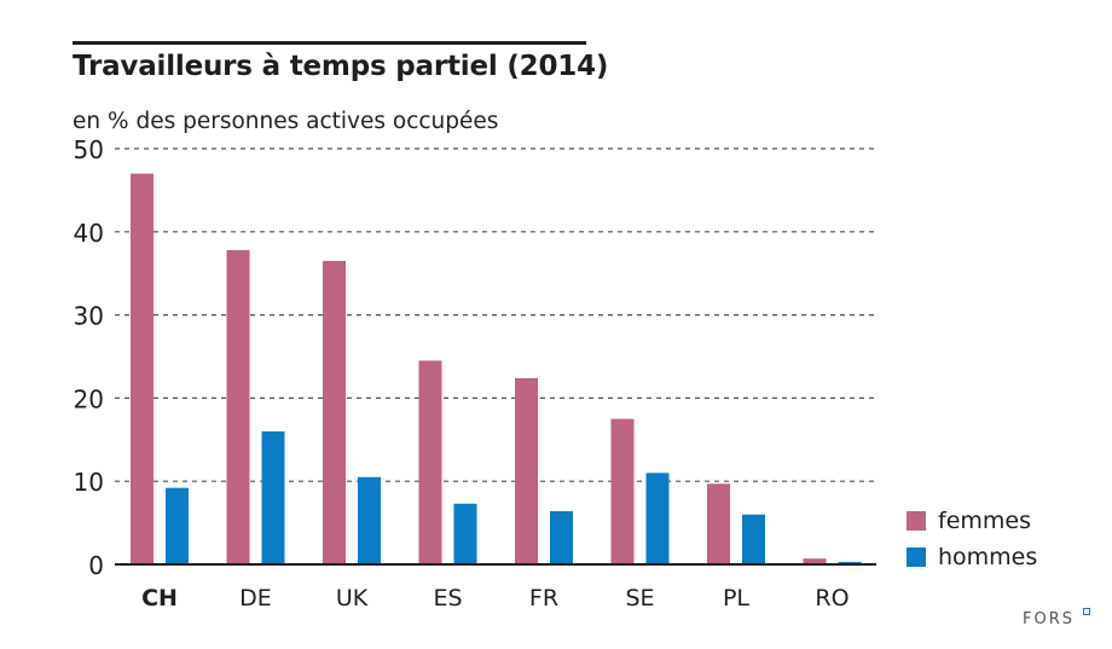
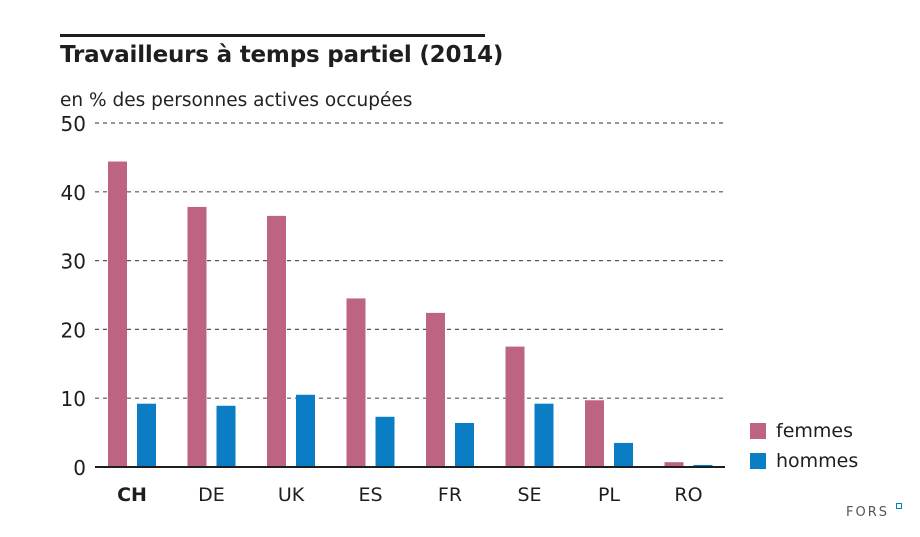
femmes/CH: 47 -> 44
hommes/DE: 16 -> 9
hommes/SE: 11 -> 9
hommes/PL: 6 -> 4
